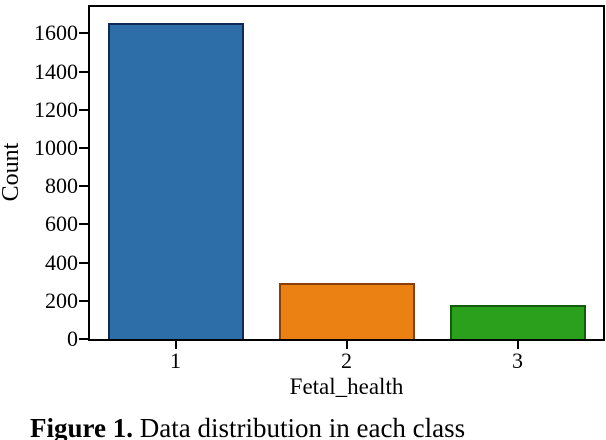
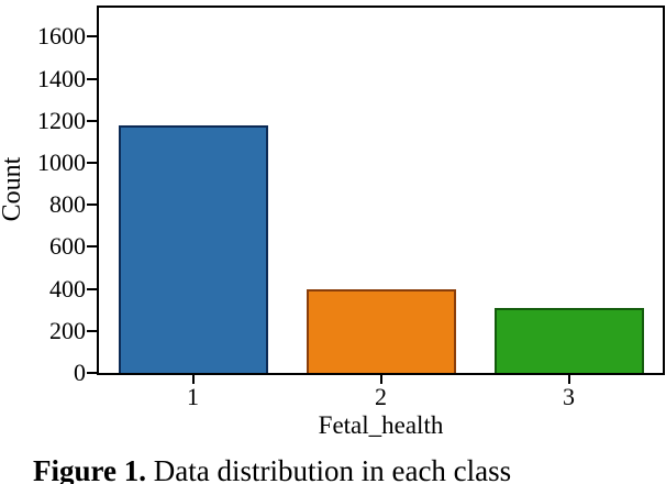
1: 1660 -> 1180
2: 300 -> 400
3: 180 -> 310
